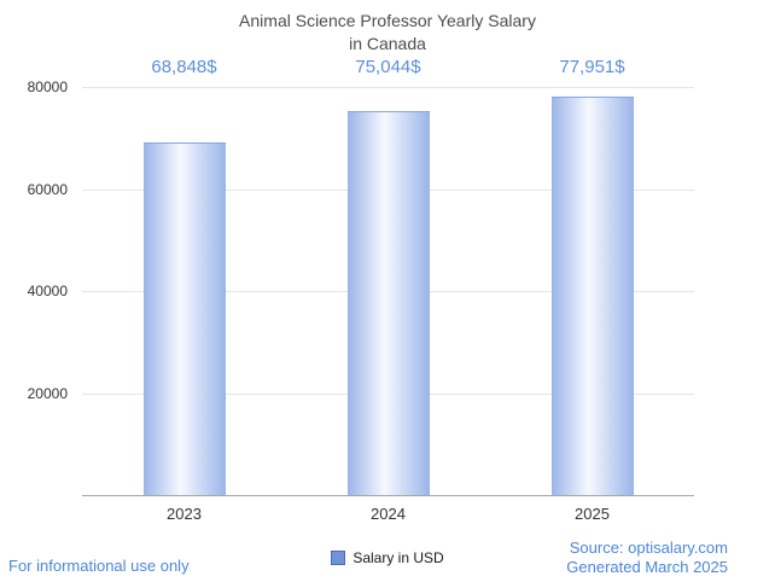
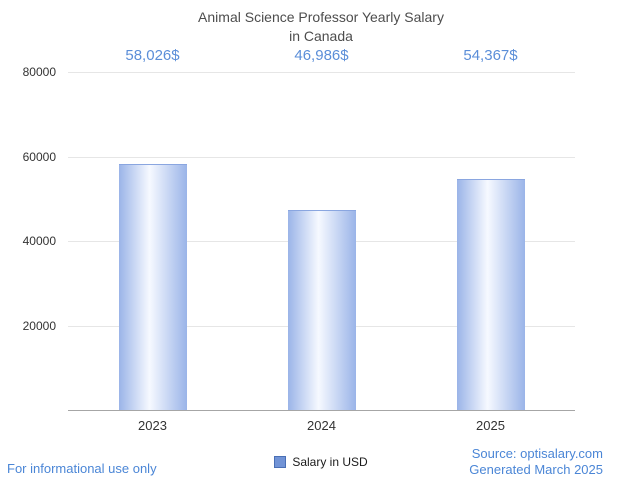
2023: 68,848 -> 58,026
2024: 75,044 -> 46,986
2025: 77,951 -> 54,367
